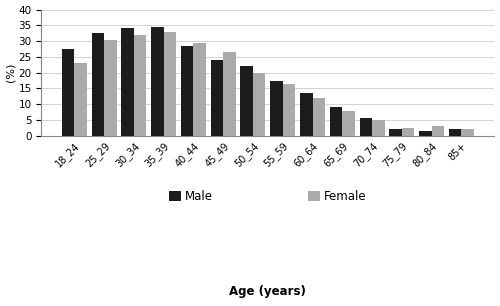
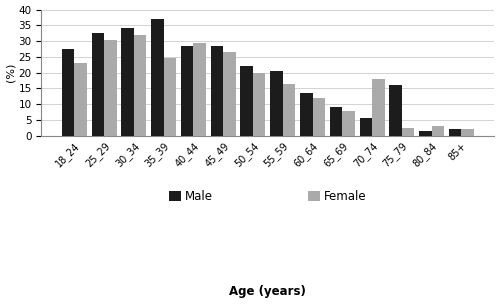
Male/35_39: 34.5 -> 37.0
Female/35_39: 33.0 -> 24.5
Male/45_49: 24.0 -> 28.5
Male/55_59: 17.5 -> 20.5
Female/70_74: 5.0 -> 18.0
Male/75_79: 2.0 -> 16.0
